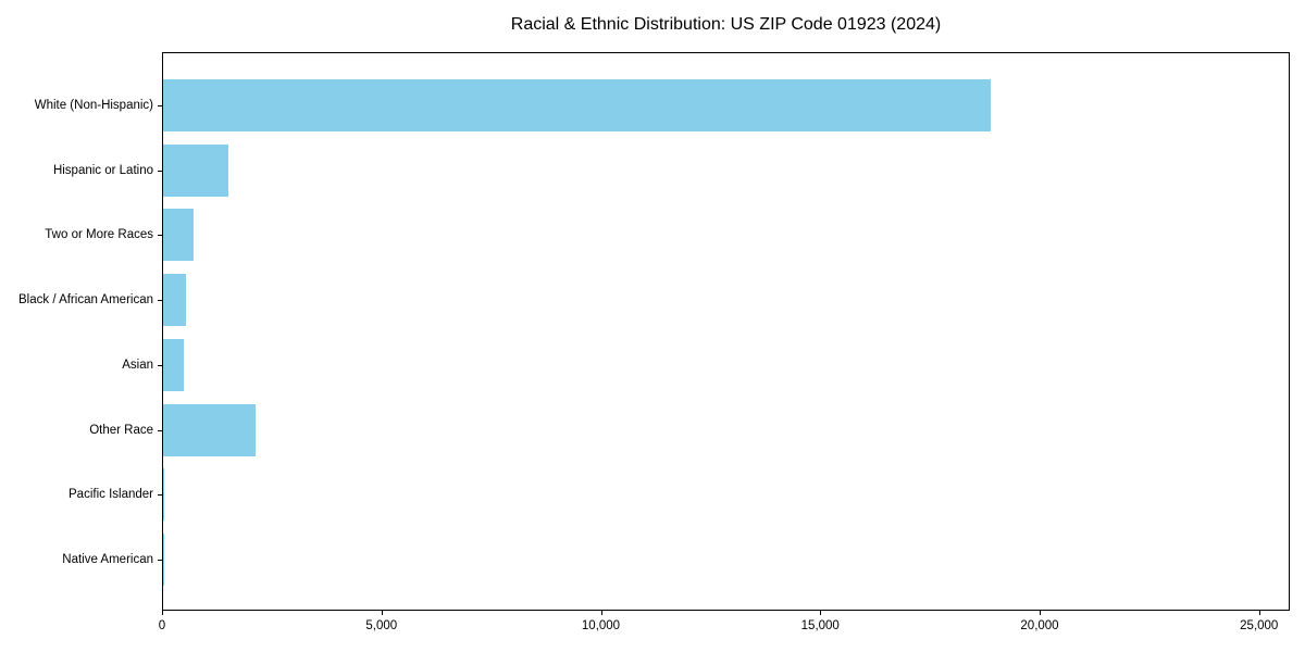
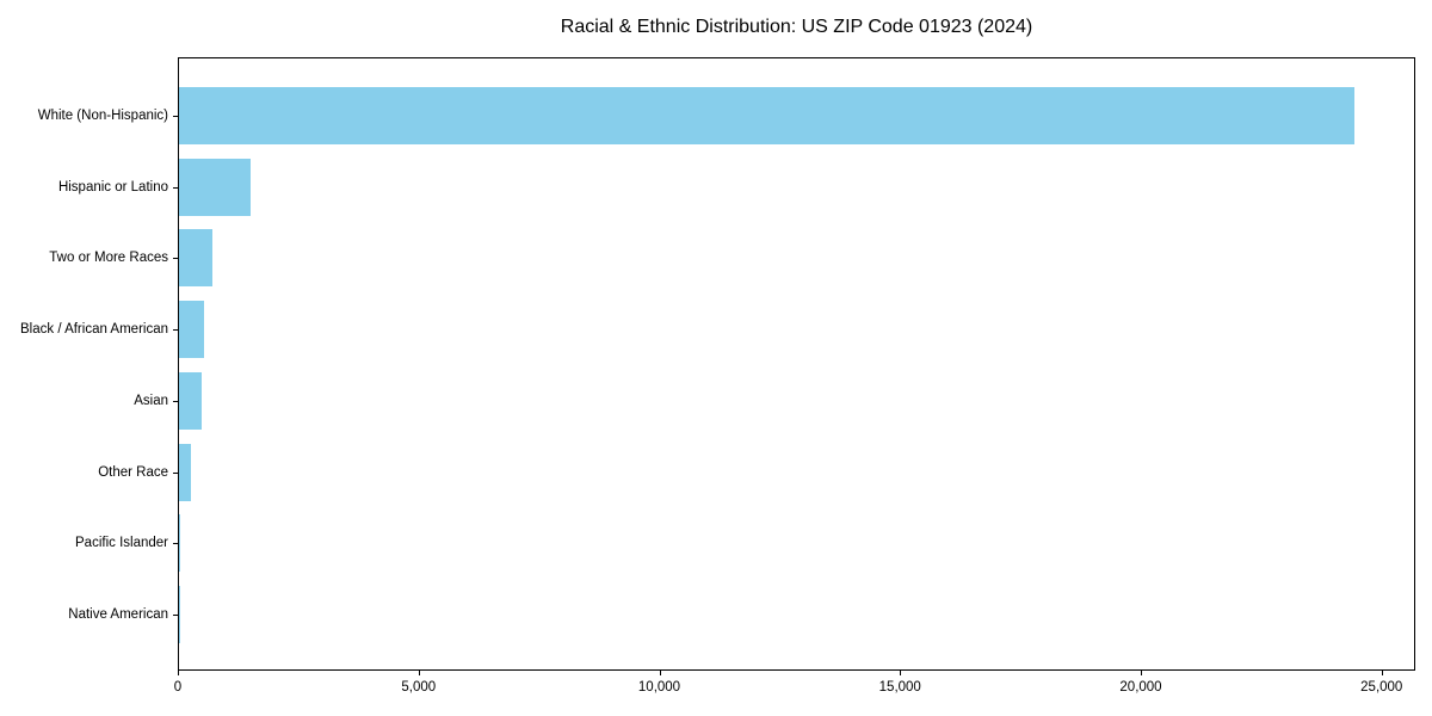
White (Non-Hispanic): 18900 -> 24400
Other Race: 2100 -> 200
